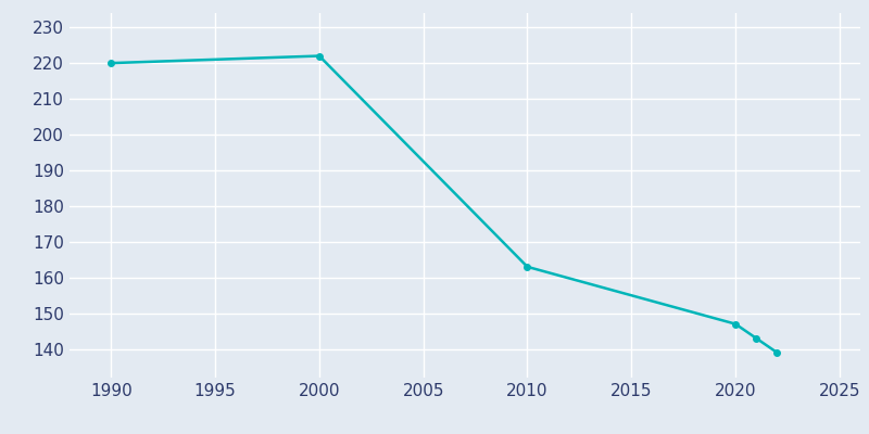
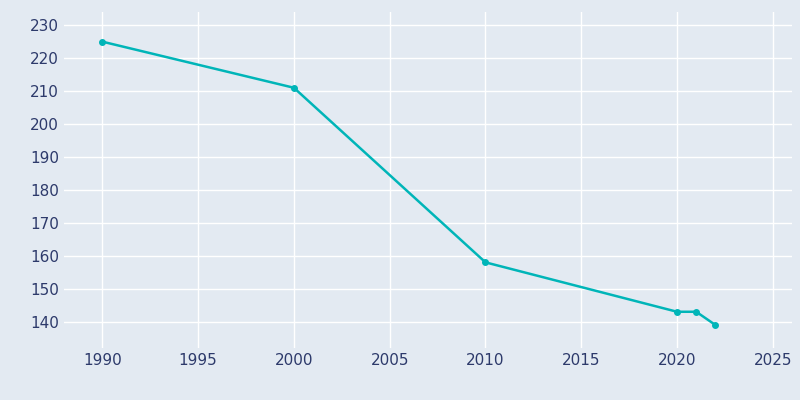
1990: 220 -> 225
2000: 222 -> 211
2010: 163 -> 158
2020: 147 -> 143
